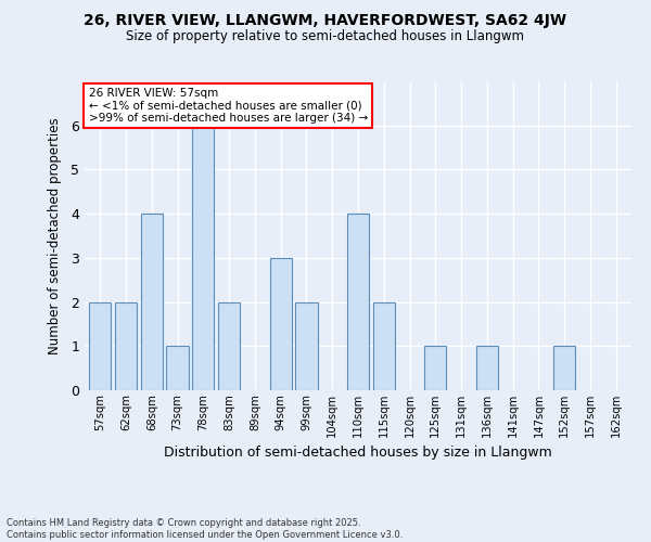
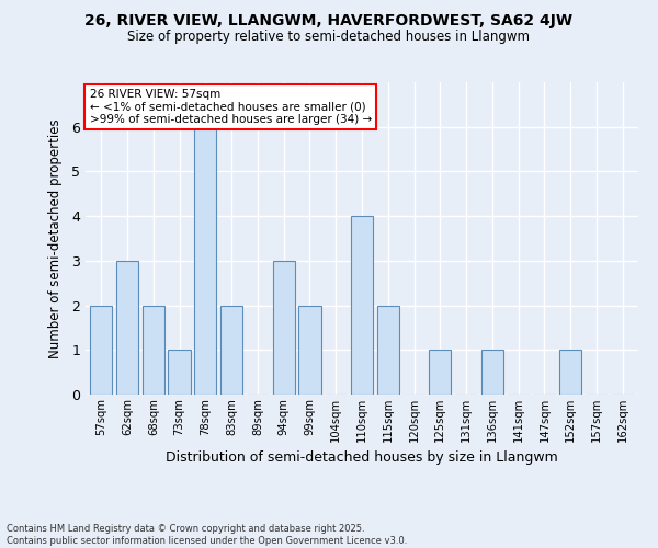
62sqm: 2 -> 3
68sqm: 4 -> 2
